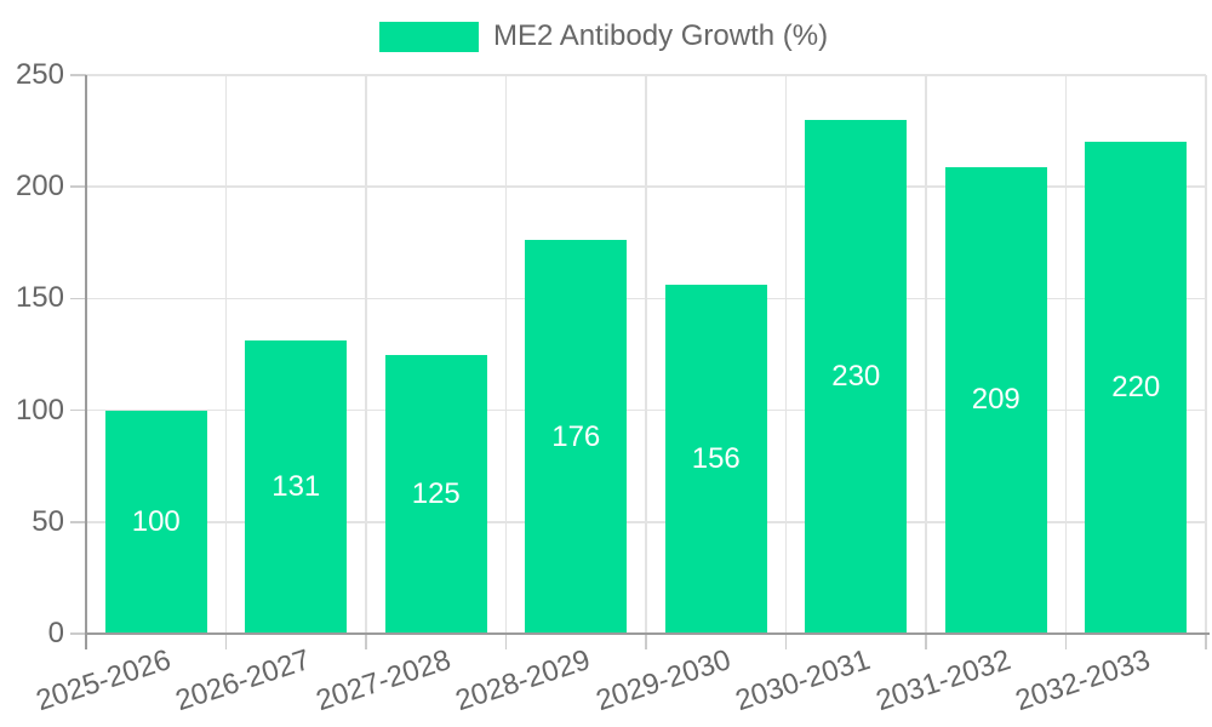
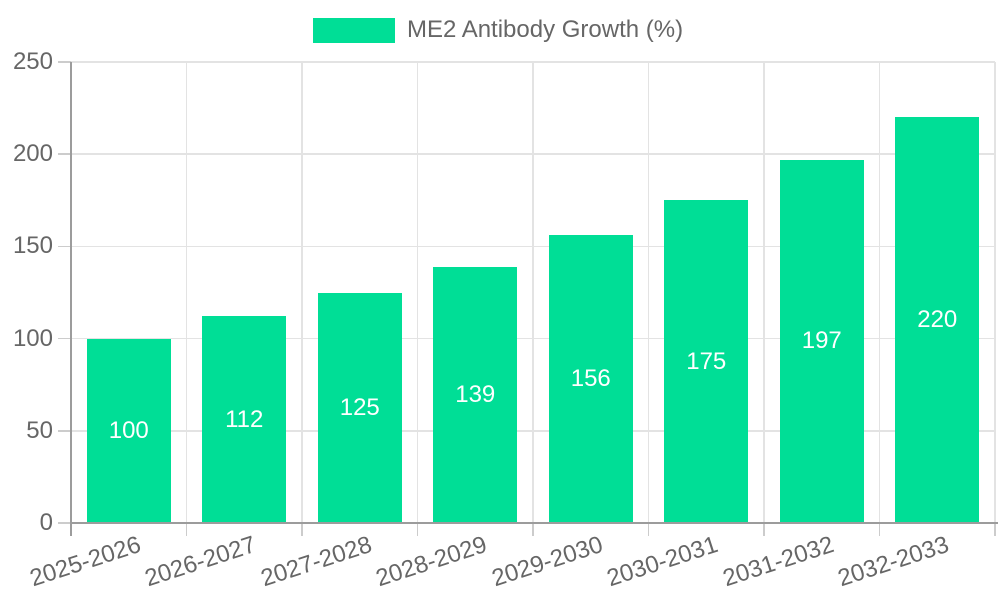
2026-2027: 131 -> 112
2028-2029: 176 -> 139
2030-2031: 230 -> 175
2031-2032: 209 -> 197
